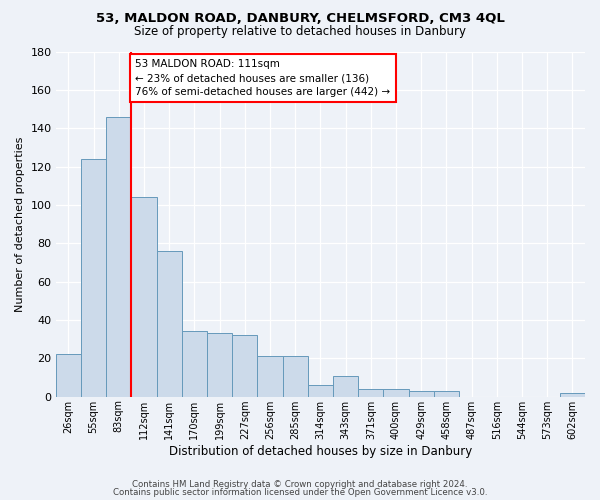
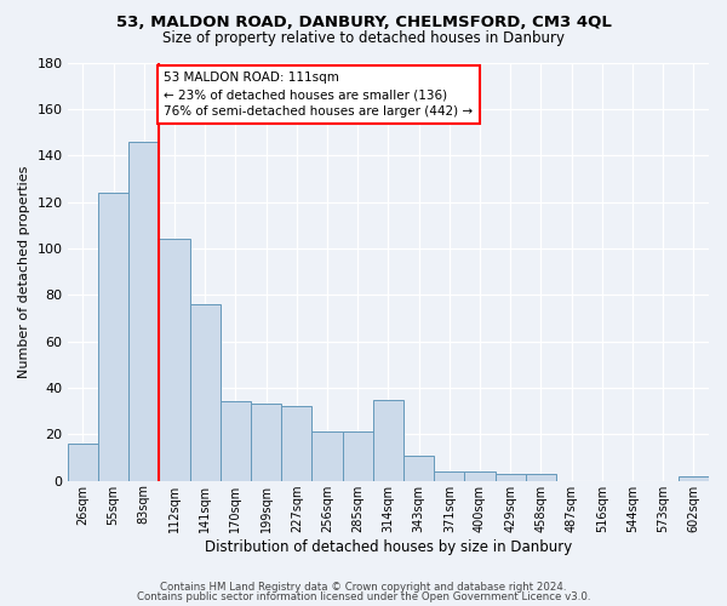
26sqm: 22 -> 16
314sqm: 6 -> 35
